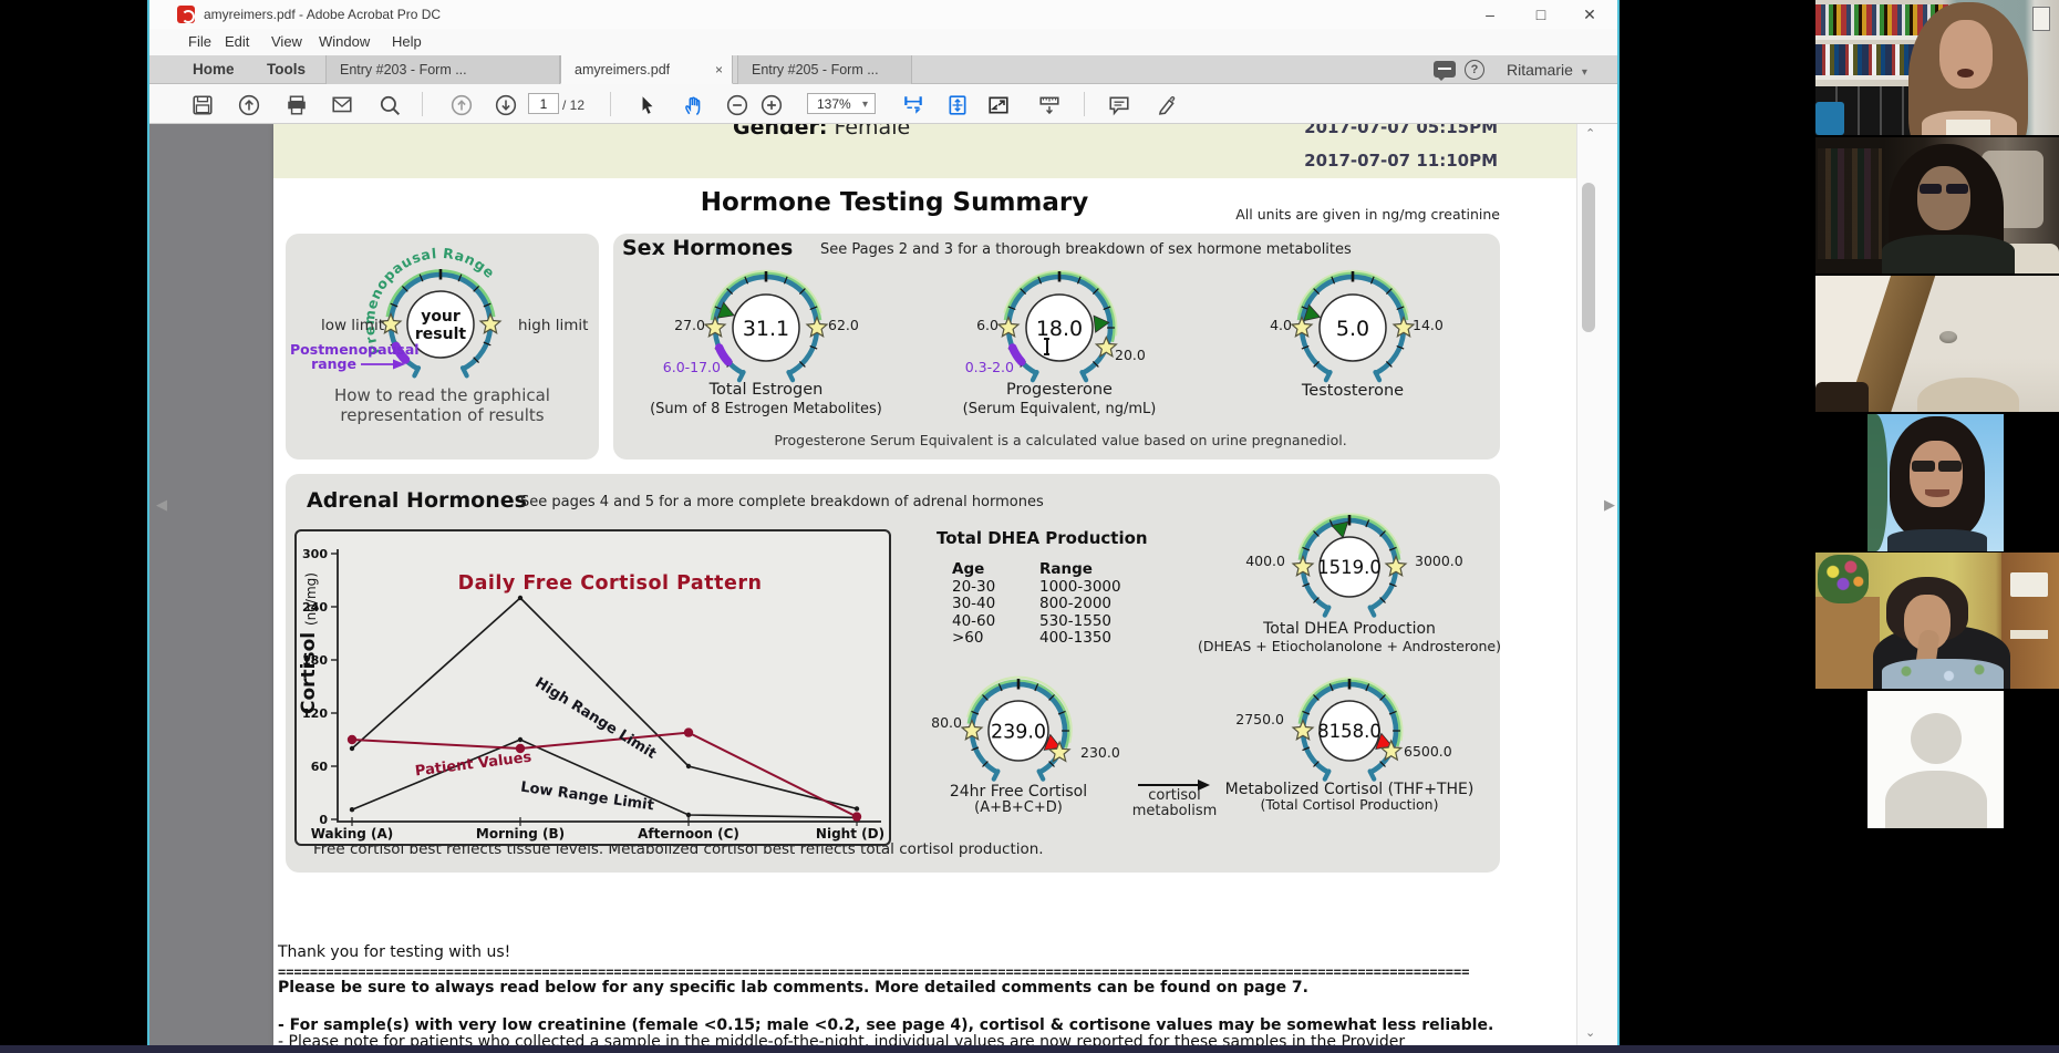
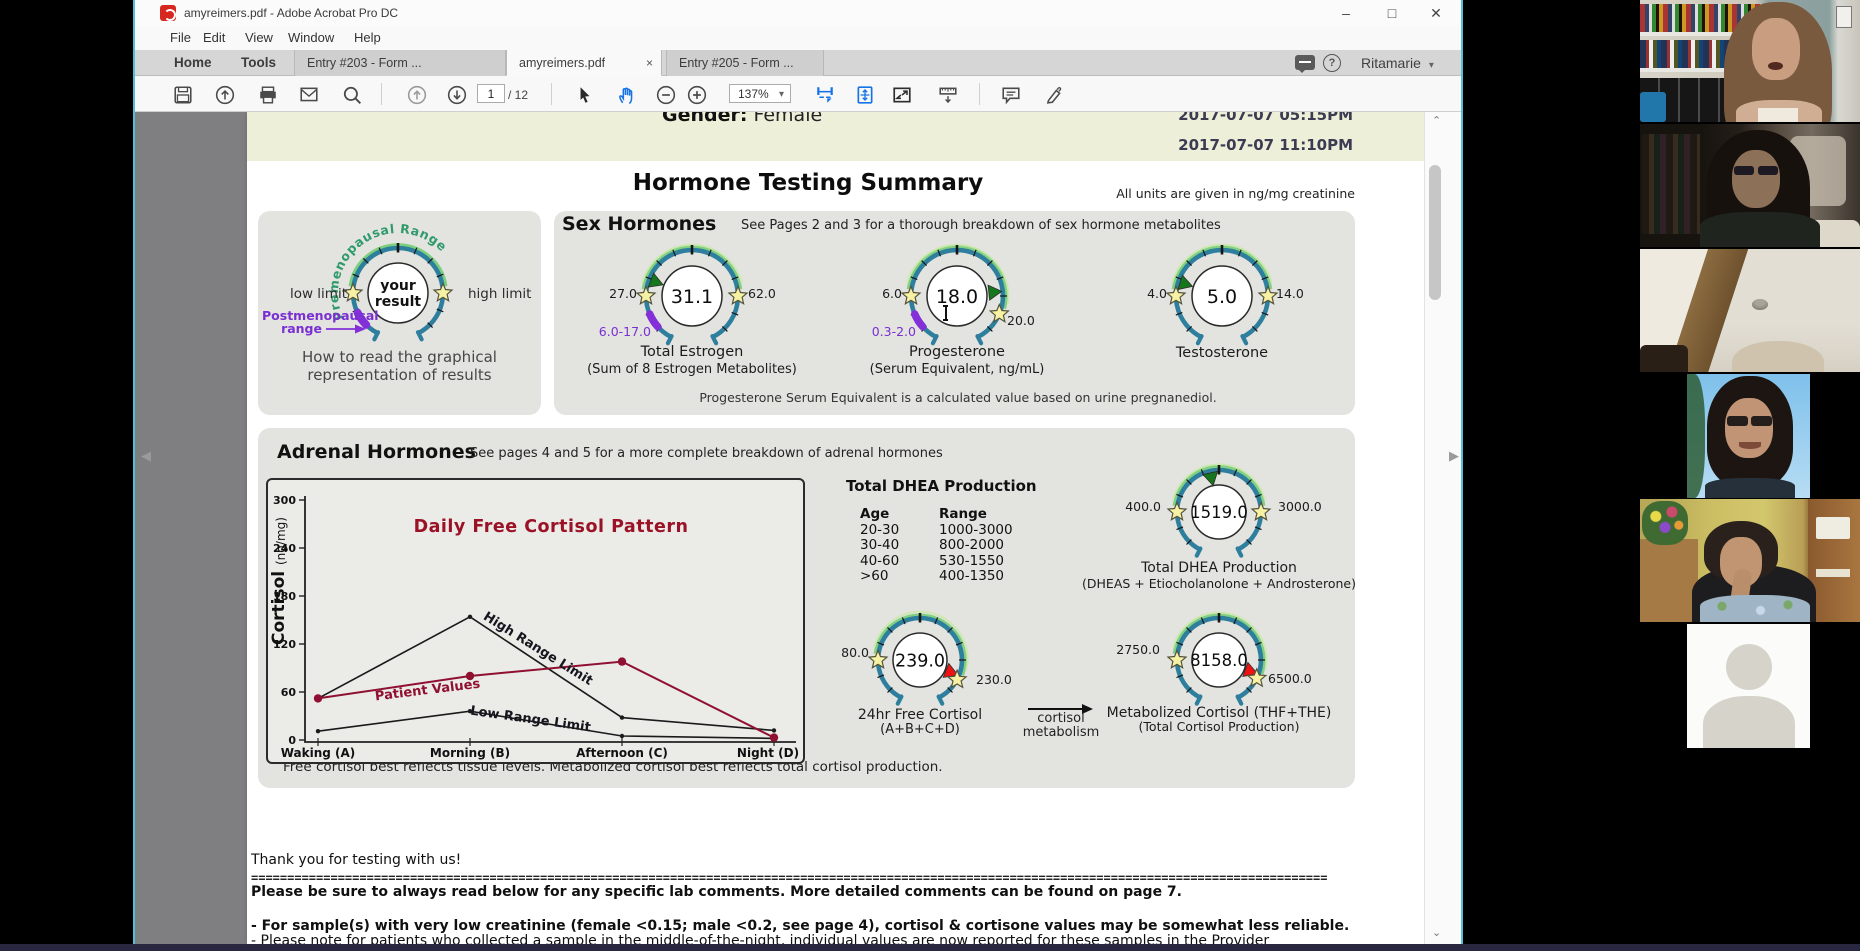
High Range Limit/Waking (A): 80 -> 50
Patient Values/Waking (A): 90 -> 50
High Range Limit/Morning (B): 250 -> 150
Low Range Limit/Morning (B): 90 -> 40
High Range Limit/Afternoon (C): 60 -> 30
